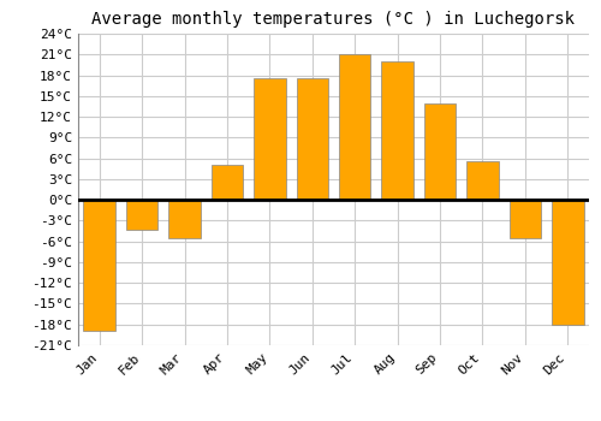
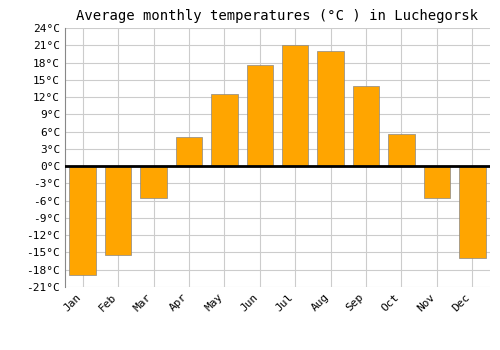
Feb: -4.4°C -> -15.5°C
May: 17.6°C -> 12.5°C
Dec: -18.0°C -> -16.0°C
